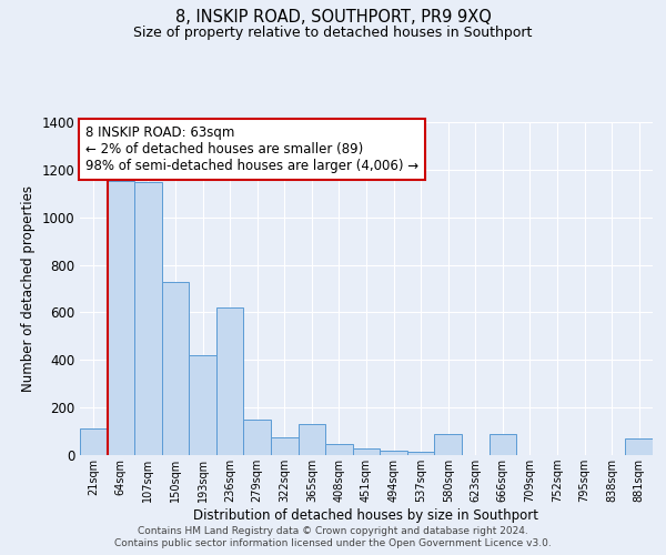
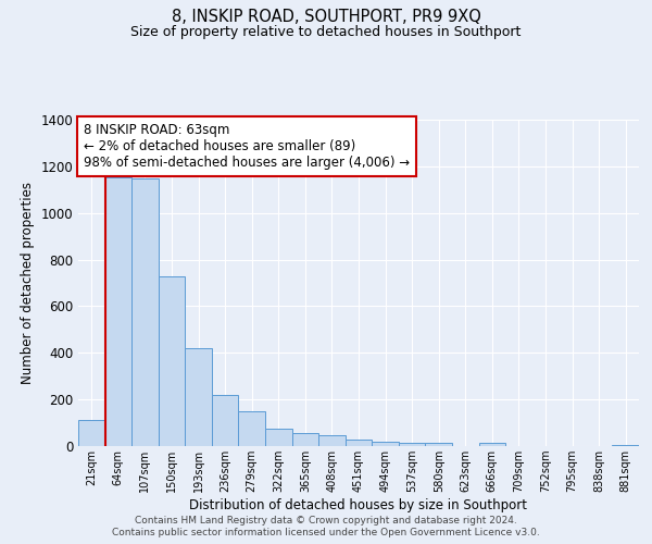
236sqm: 620 -> 220
365sqm: 130 -> 55
580sqm: 90 -> 15
666sqm: 90 -> 15
881sqm: 70 -> 5
